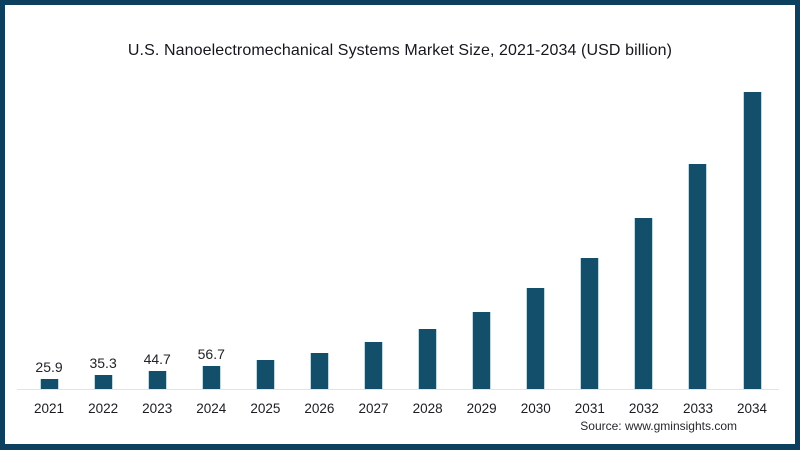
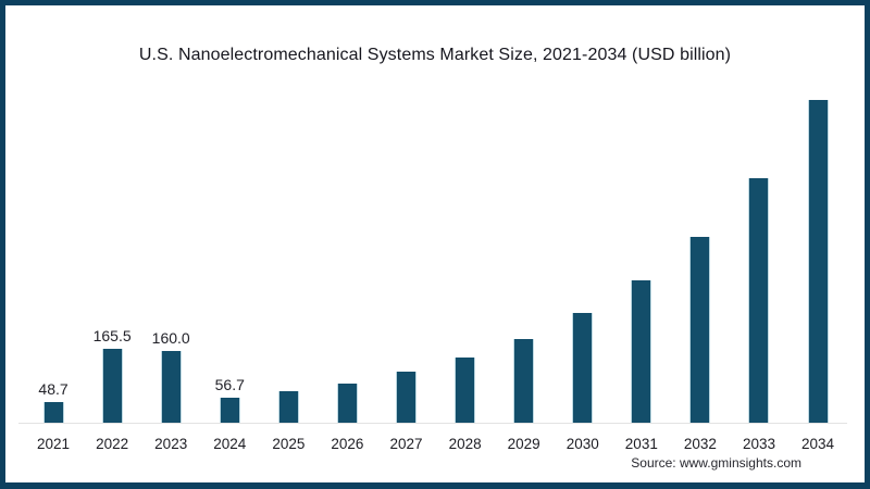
2021: 25.9 -> 48.7
2022: 35.3 -> 165.5
2023: 44.7 -> 160.0
